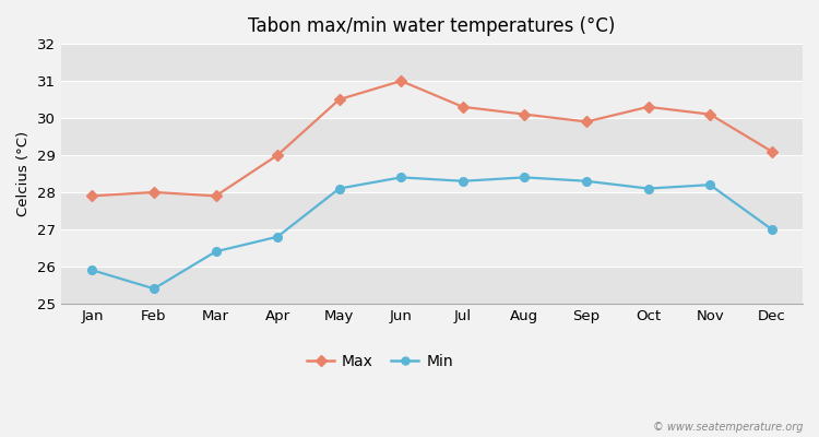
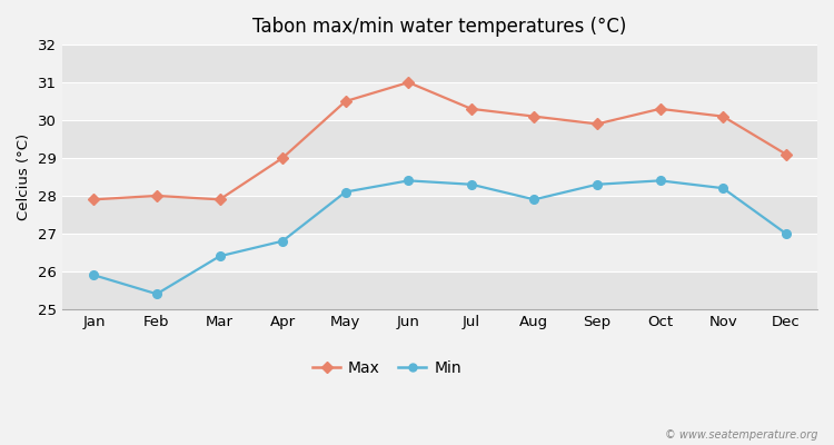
Min/Aug: 28.4 -> 27.9
Min/Oct: 28.1 -> 28.4
